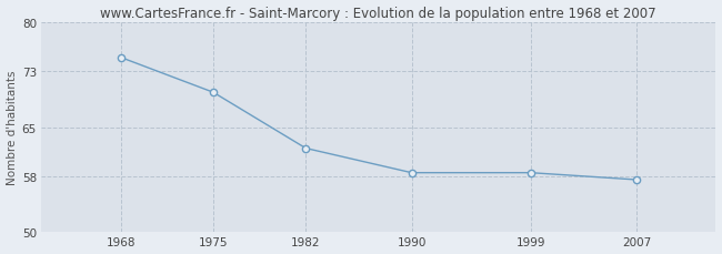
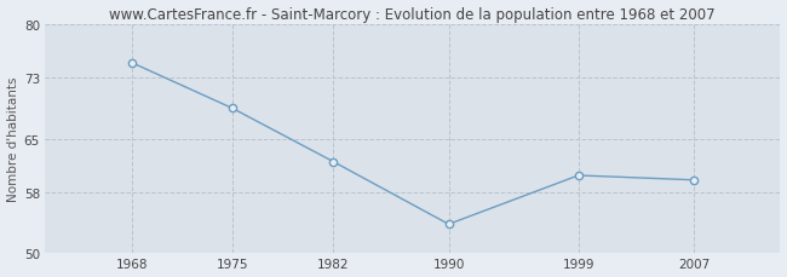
1975: 70.0 -> 69.0
1990: 58.5 -> 53.8
1999: 58.5 -> 60.2
2007: 57.5 -> 59.6
